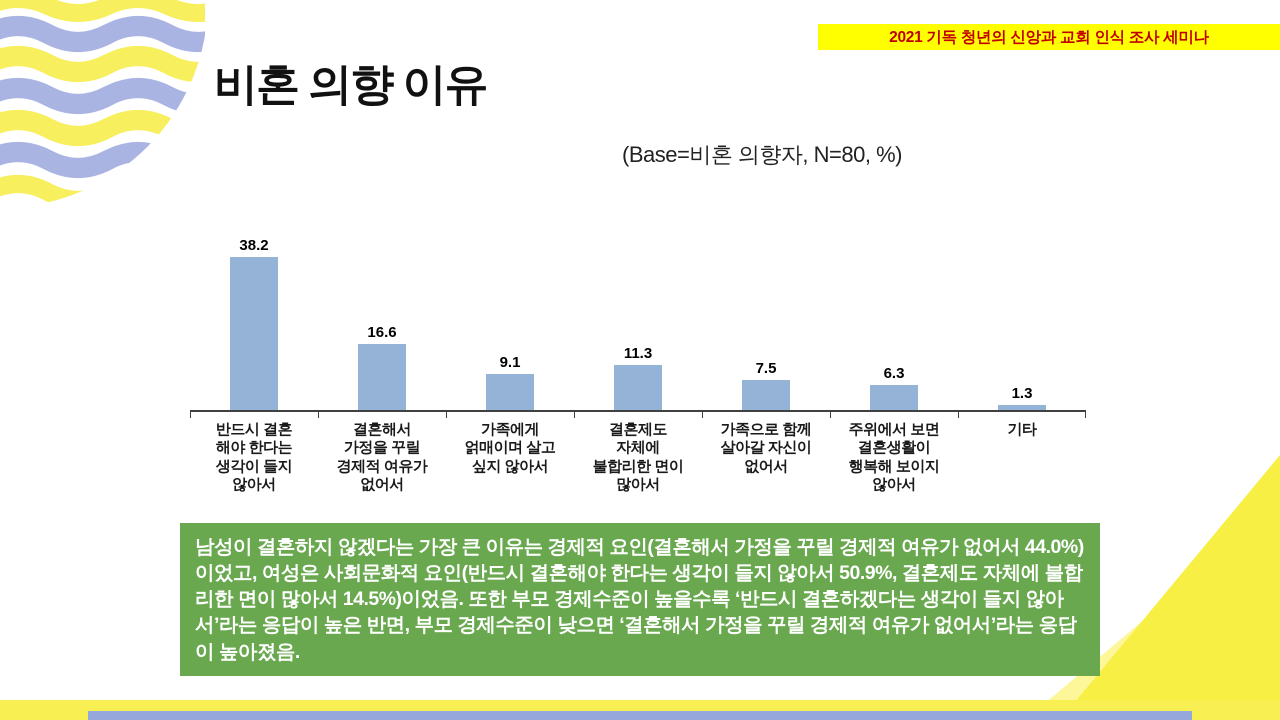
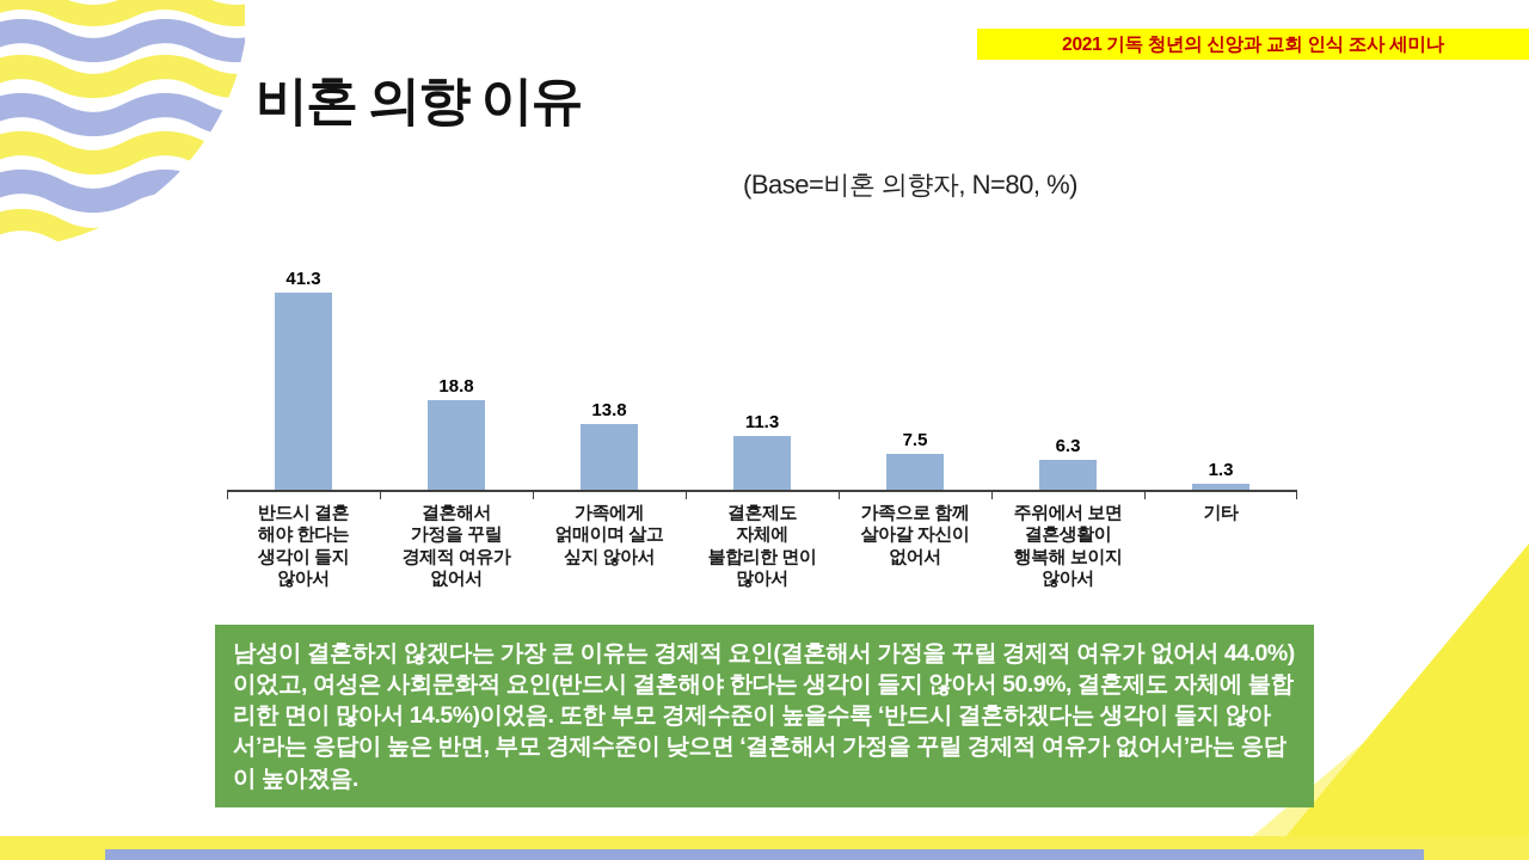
반드시 결혼 해야 한다는 생각이 들지 않아서: 38.2 -> 41.3
결혼해서 가정을 꾸릴 경제적 여유가 없어서: 16.6 -> 18.8
가족에게 얽매이며 살고 싶지 않아서: 9.1 -> 13.8
